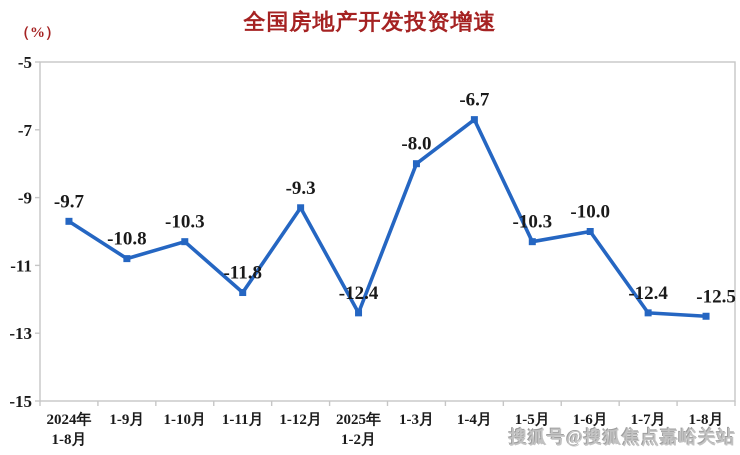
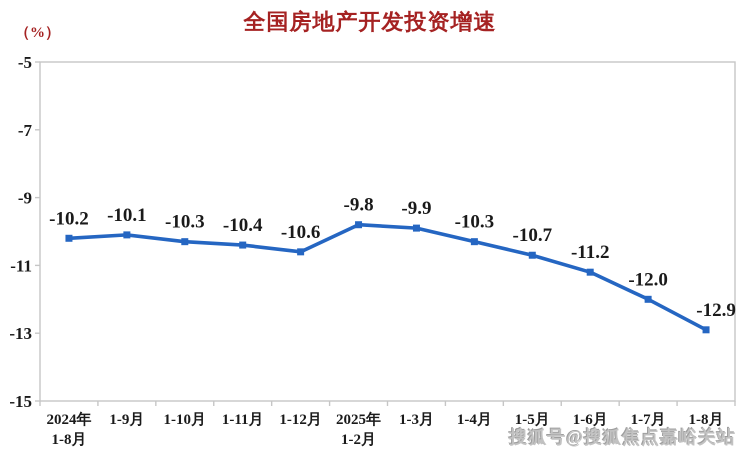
2024年 1-8月: -9.7 -> -10.2
1-9月: -10.8 -> -10.1
1-11月: -11.8 -> -10.4
1-12月: -9.3 -> -10.6
2025年 1-2月: -12.4 -> -9.8
1-3月: -8.0 -> -9.9
1-4月: -6.7 -> -10.3
1-5月: -10.3 -> -10.7
1-6月: -10.0 -> -11.2
1-7月: -12.4 -> -12.0
1-8月: -12.5 -> -12.9
